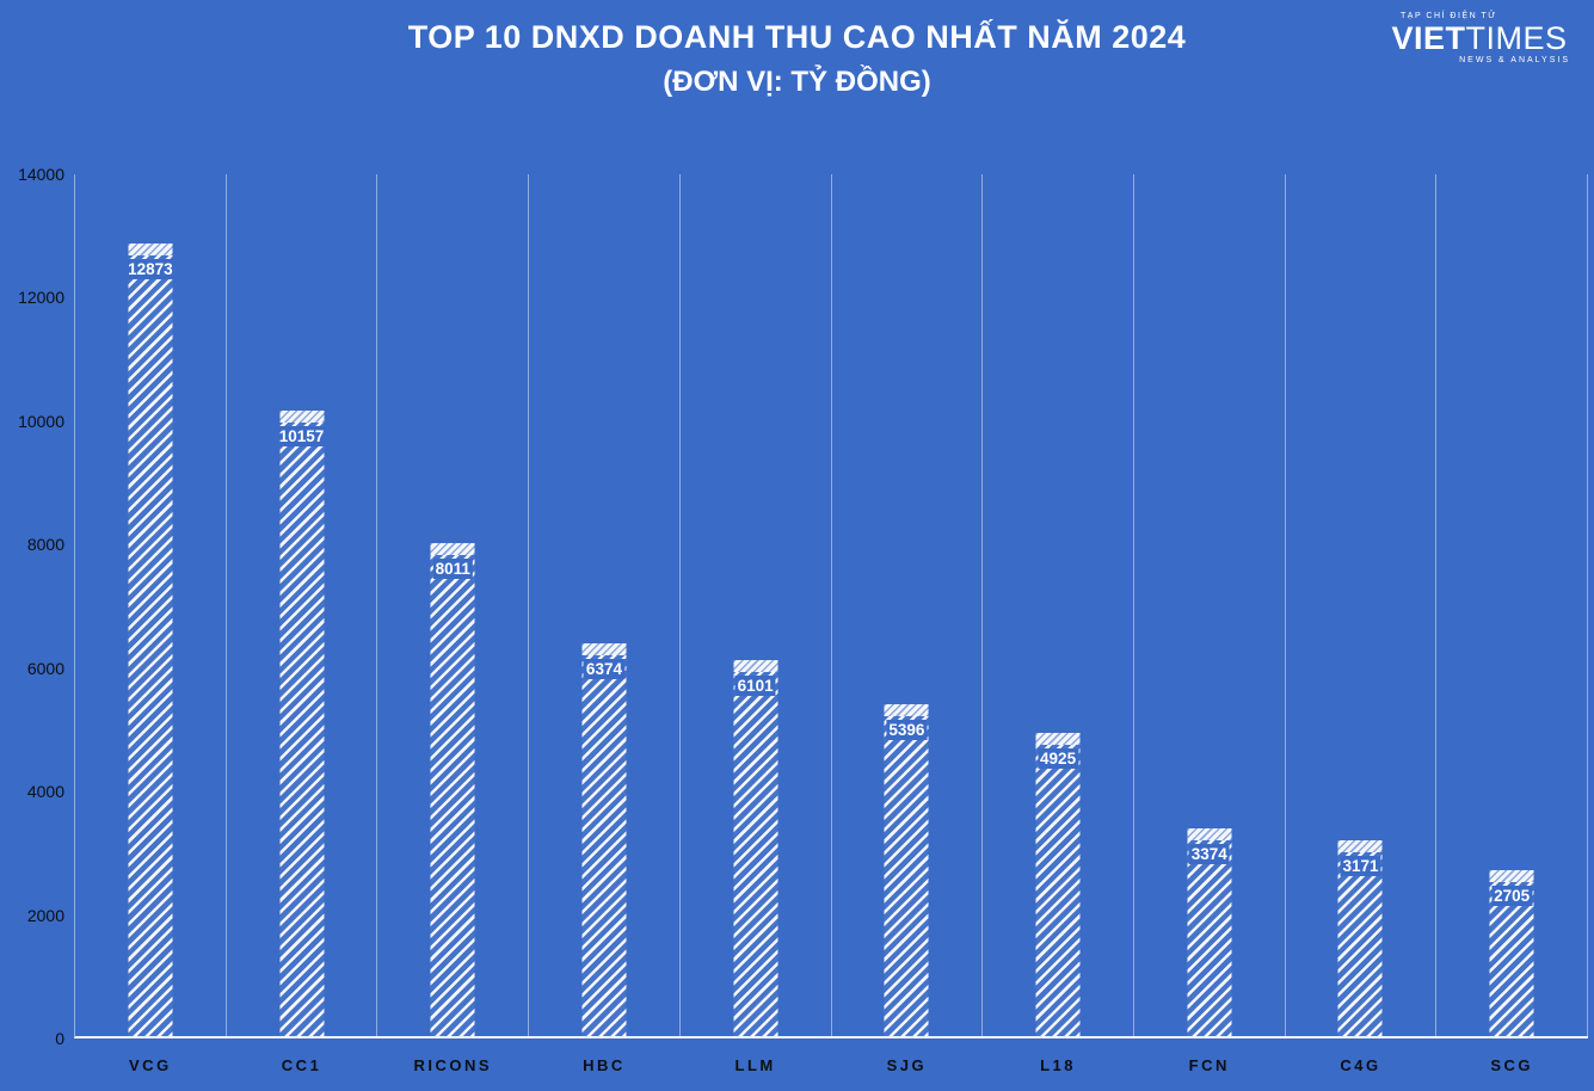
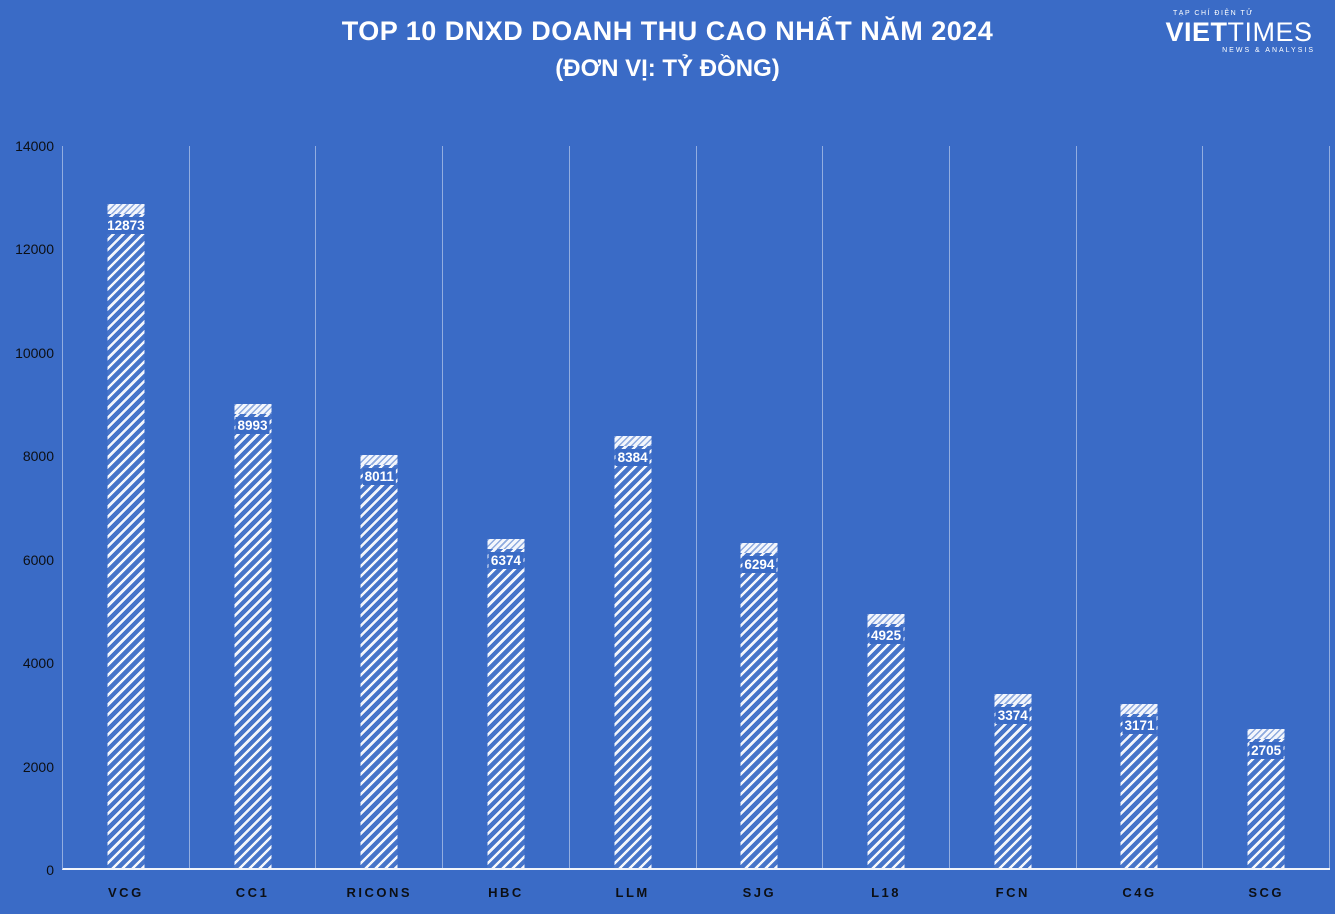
CC1: 10157 -> 8993
LLM: 6101 -> 8384
SJG: 5396 -> 6294
